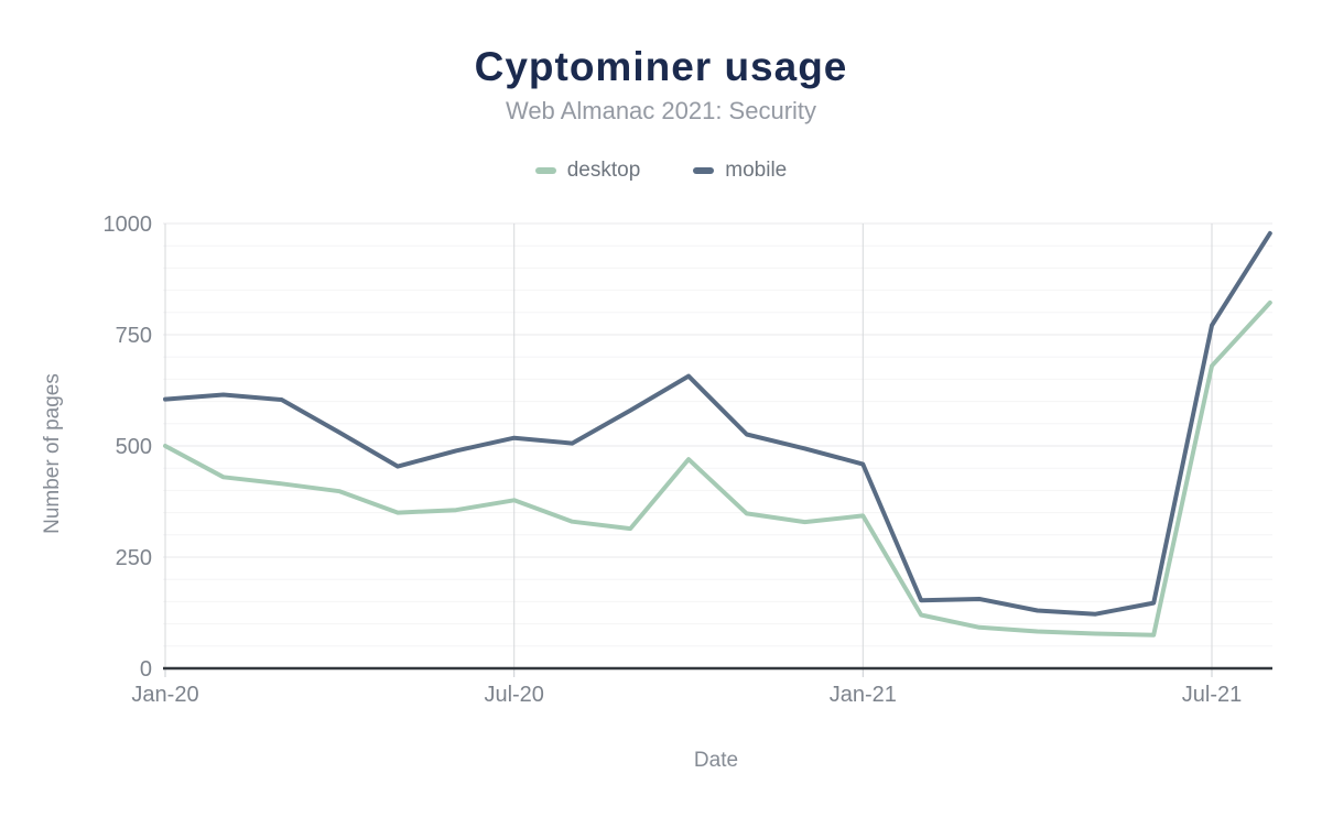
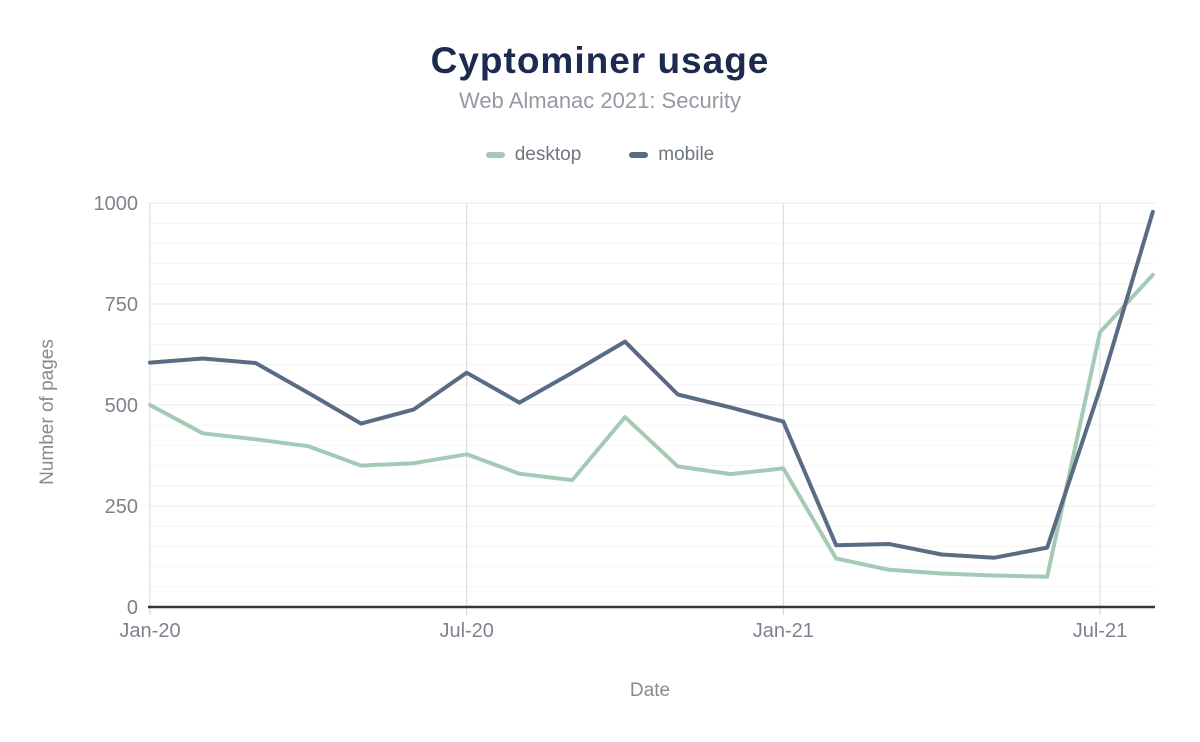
mobile/Jul-20: 520 -> 580
mobile/Jul-21: 770 -> 540
